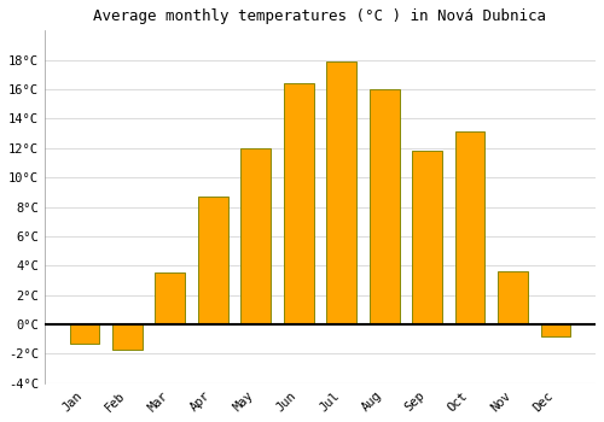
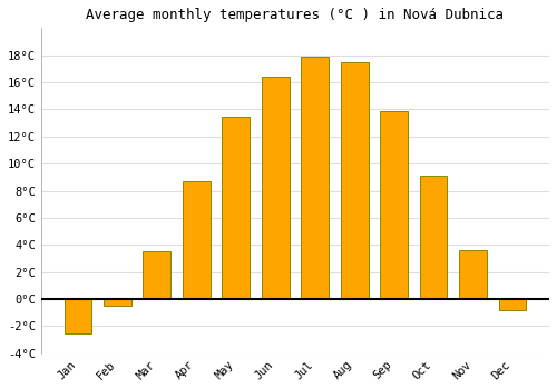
Jan: -1.3°C -> -2.5°C
Feb: -1.7°C -> -0.5°C
May: 12.0°C -> 13.5°C
Aug: 16.0°C -> 17.5°C
Sep: 11.8°C -> 13.9°C
Oct: 13.1°C -> 9.1°C
